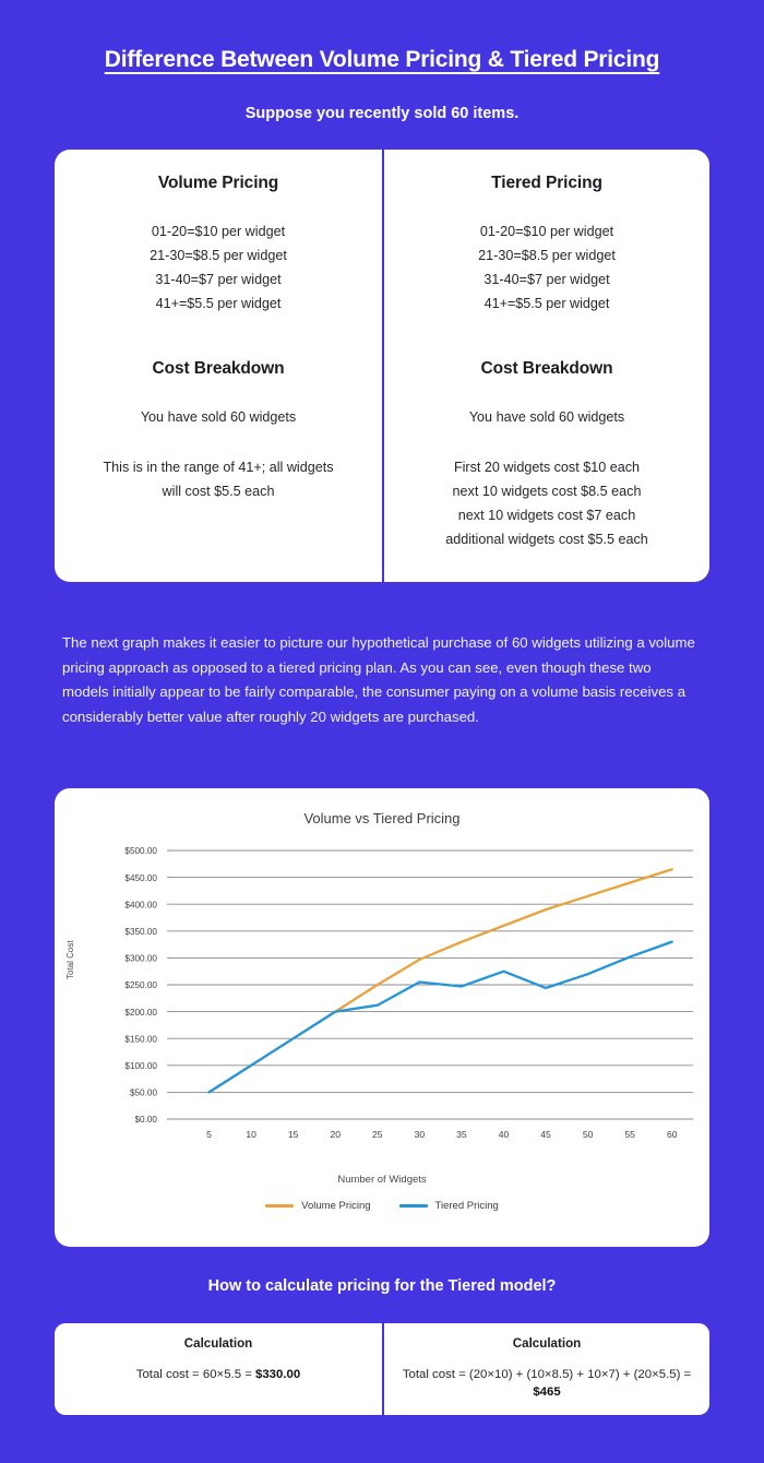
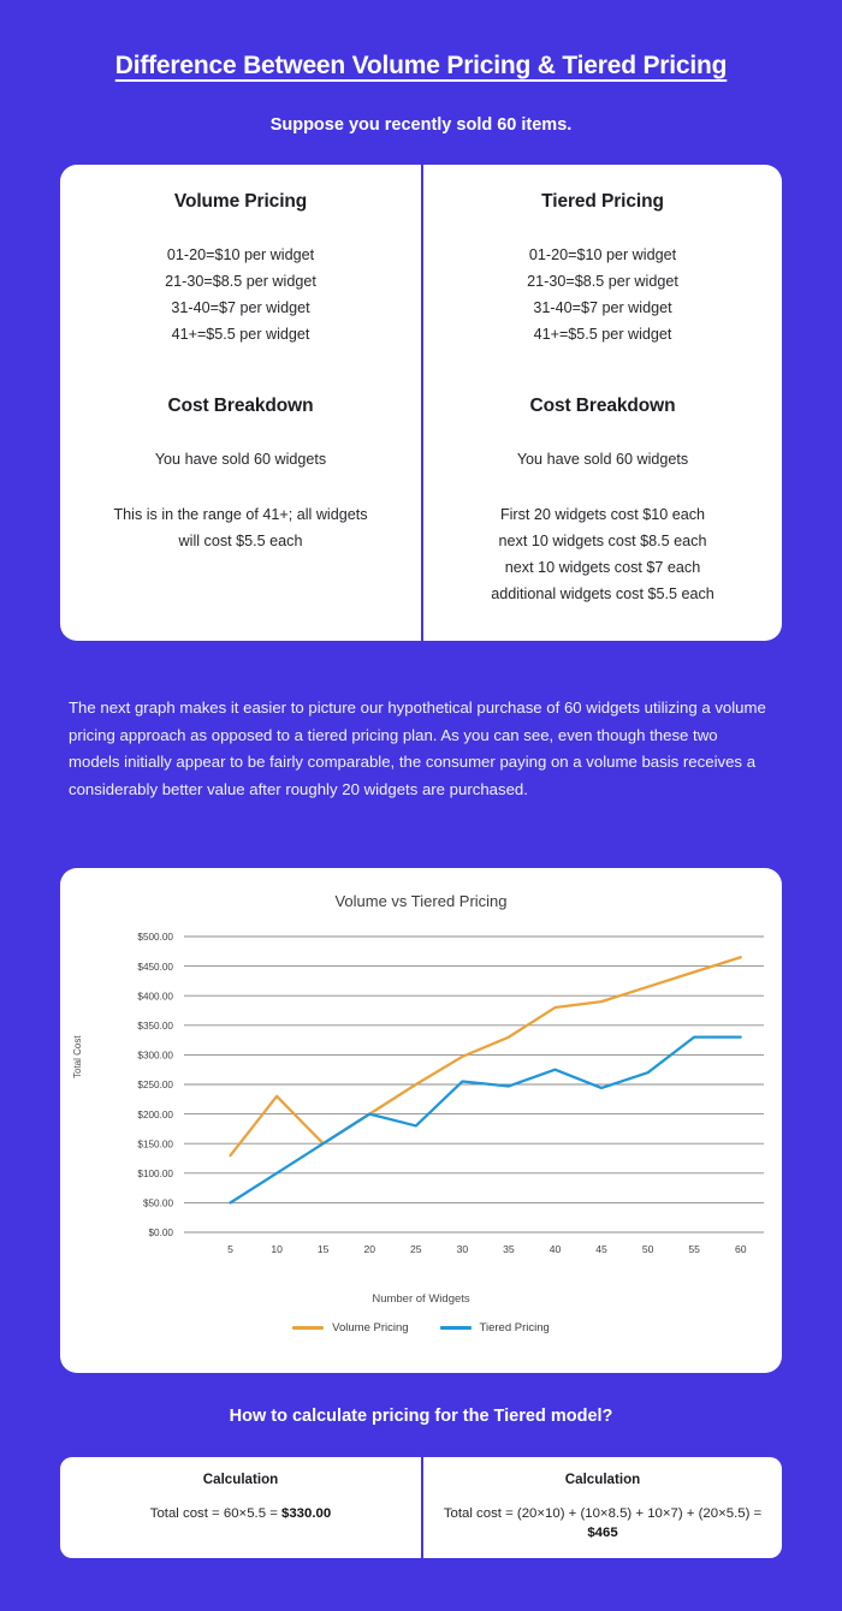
Volume Pricing/5: $50 -> $130
Volume Pricing/10: $100 -> $230
Tiered Pricing/25: $210 -> $180
Volume Pricing/40: $360 -> $380
Tiered Pricing/55: $300 -> $330
